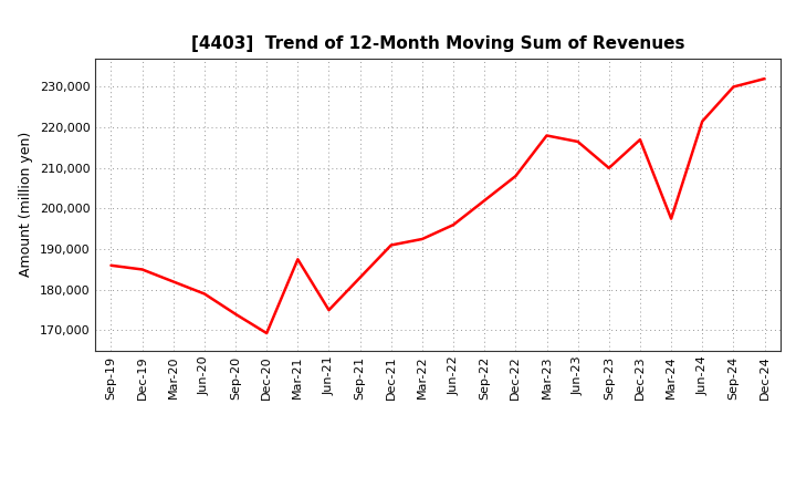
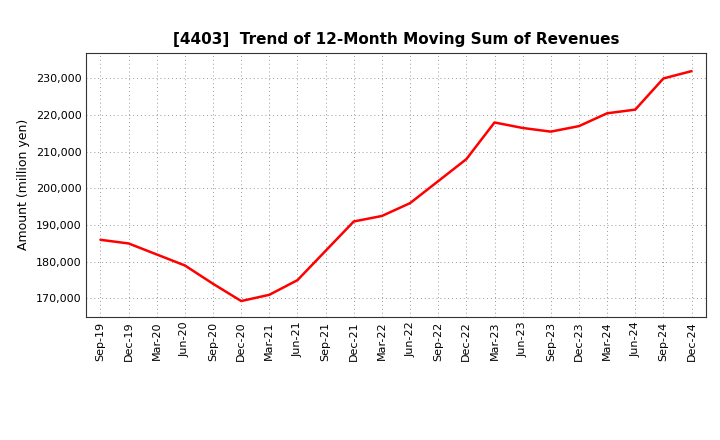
Mar-21: 187,500 -> 171,000
Sep-23: 210,000 -> 215,500
Mar-24: 197,500 -> 220,500
